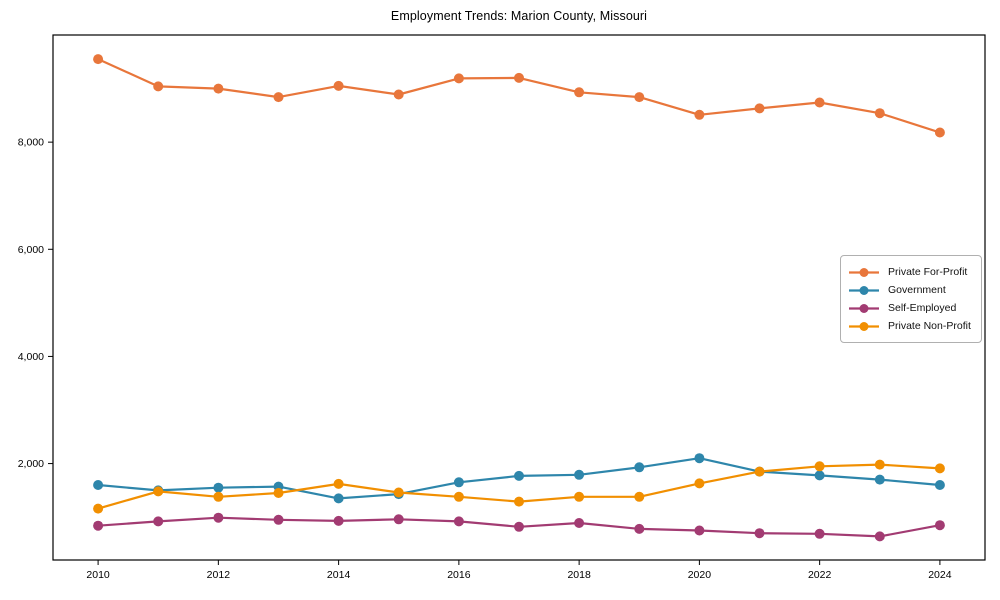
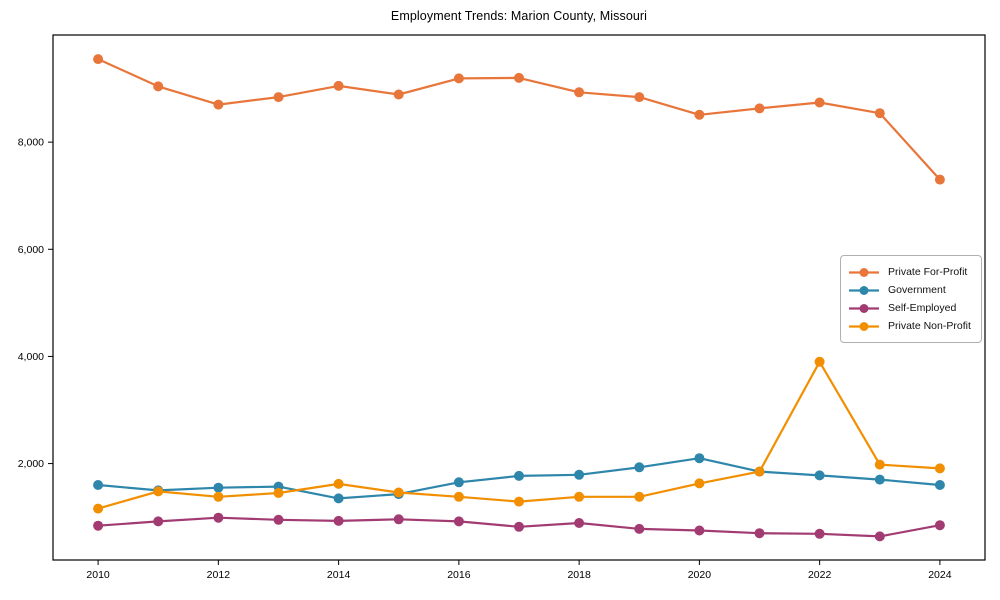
Private For-Profit/2012: 9000 -> 8700
Private Non-Profit/2022: 2000 -> 3900
Private For-Profit/2024: 8200 -> 7300
